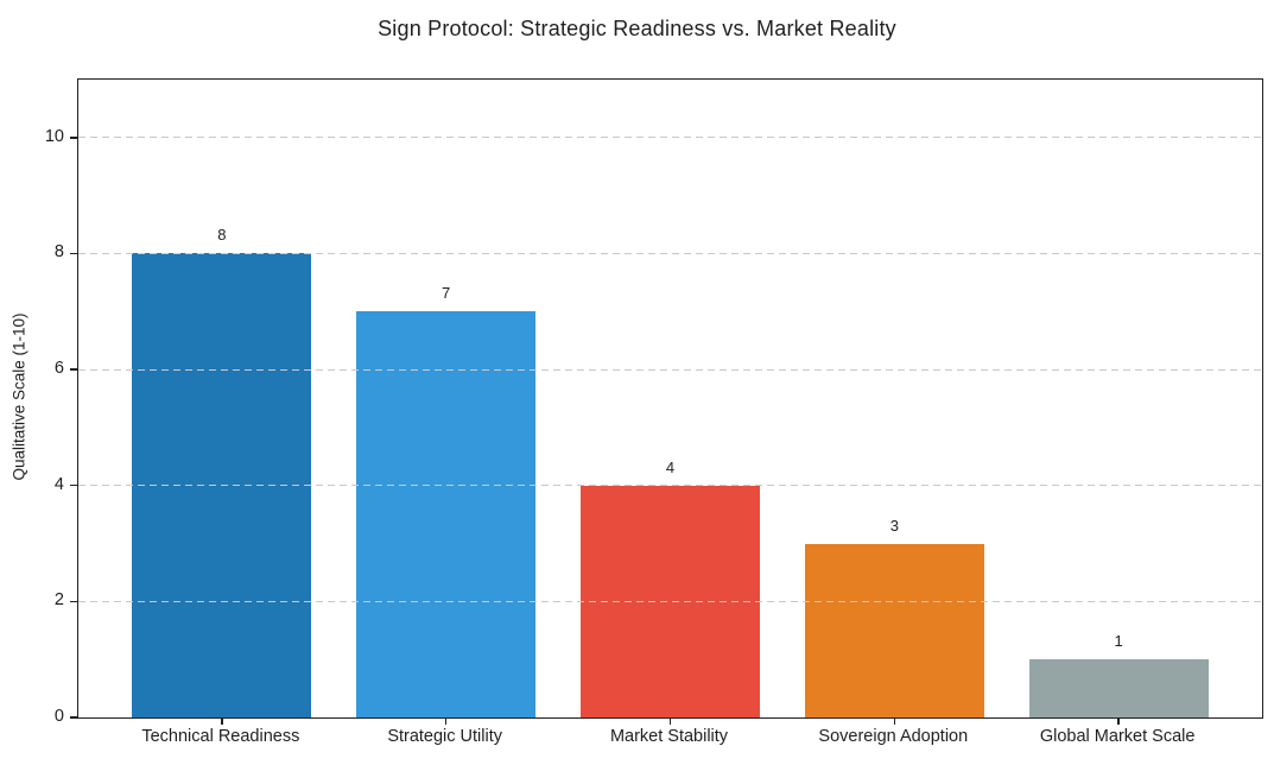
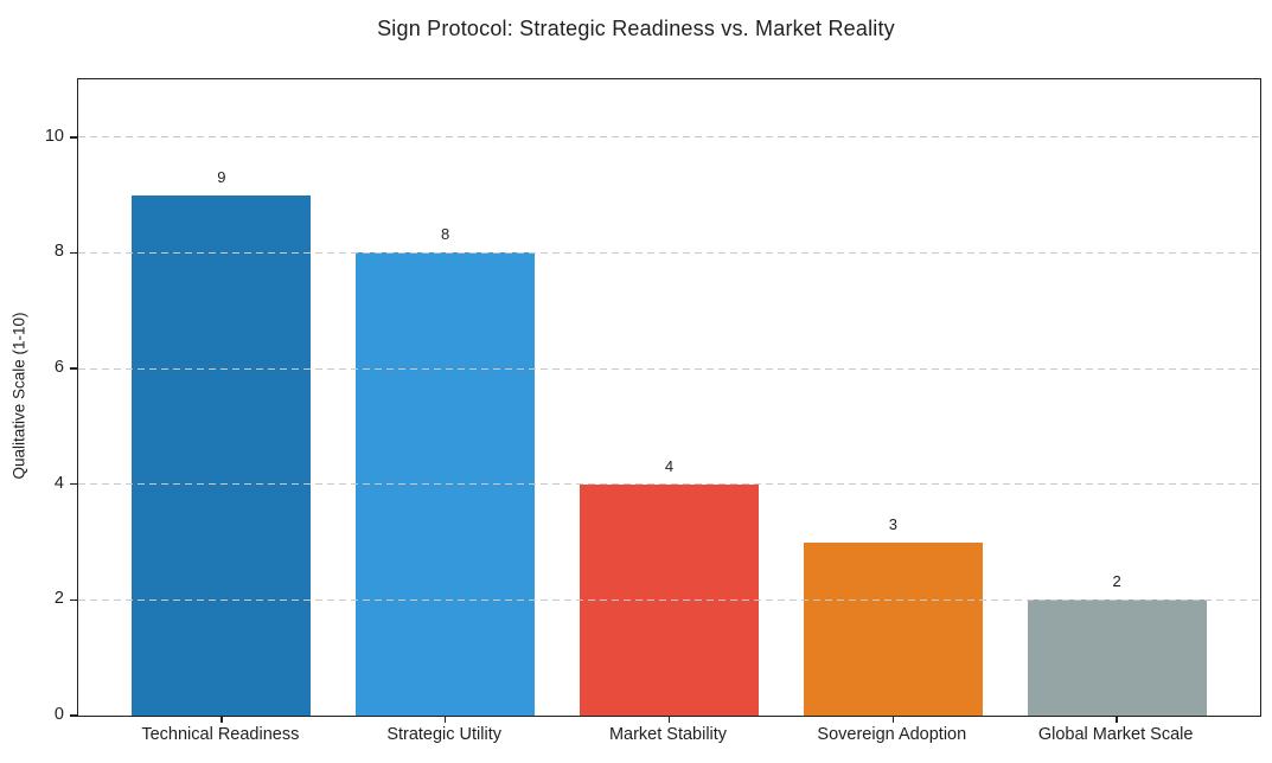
Technical Readiness: 8 -> 9
Strategic Utility: 7 -> 8
Global Market Scale: 1 -> 2
